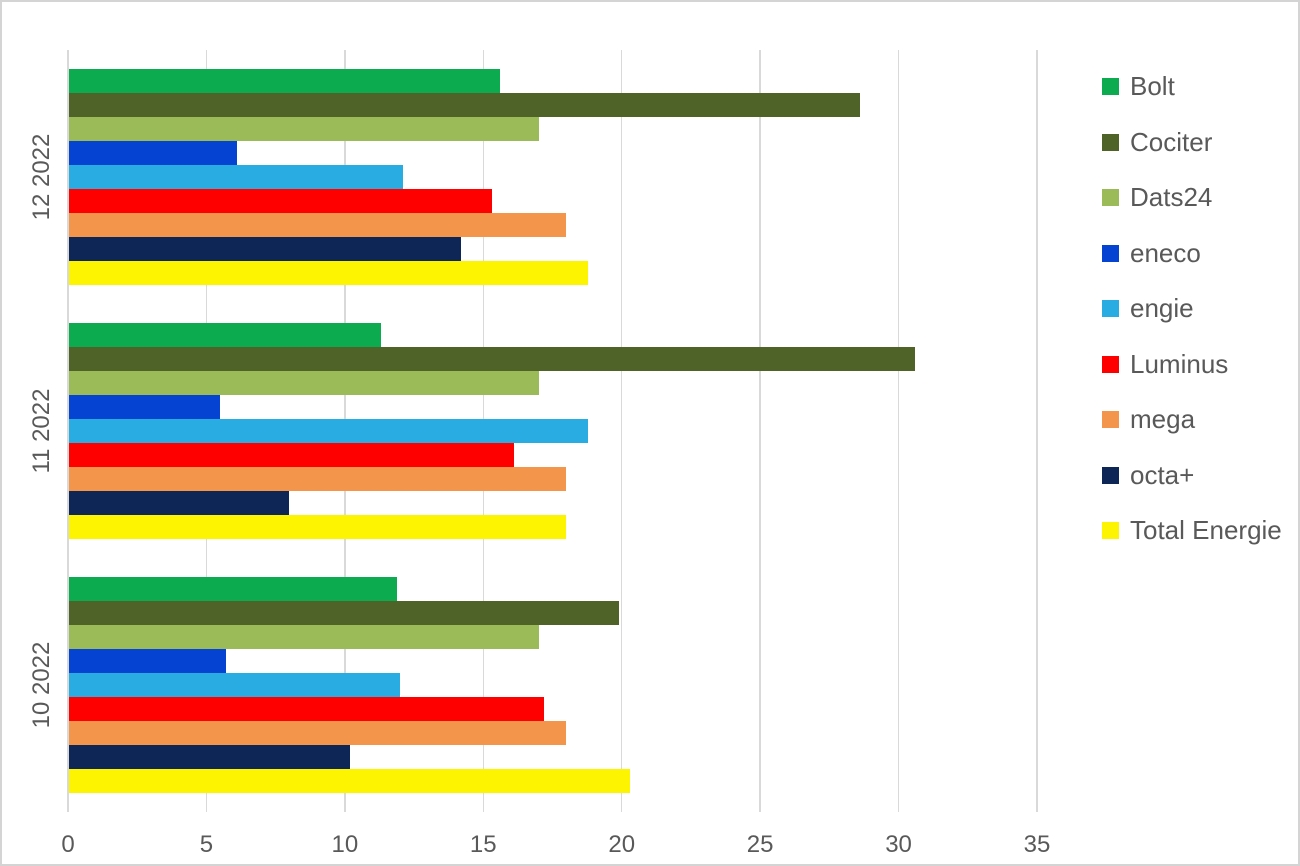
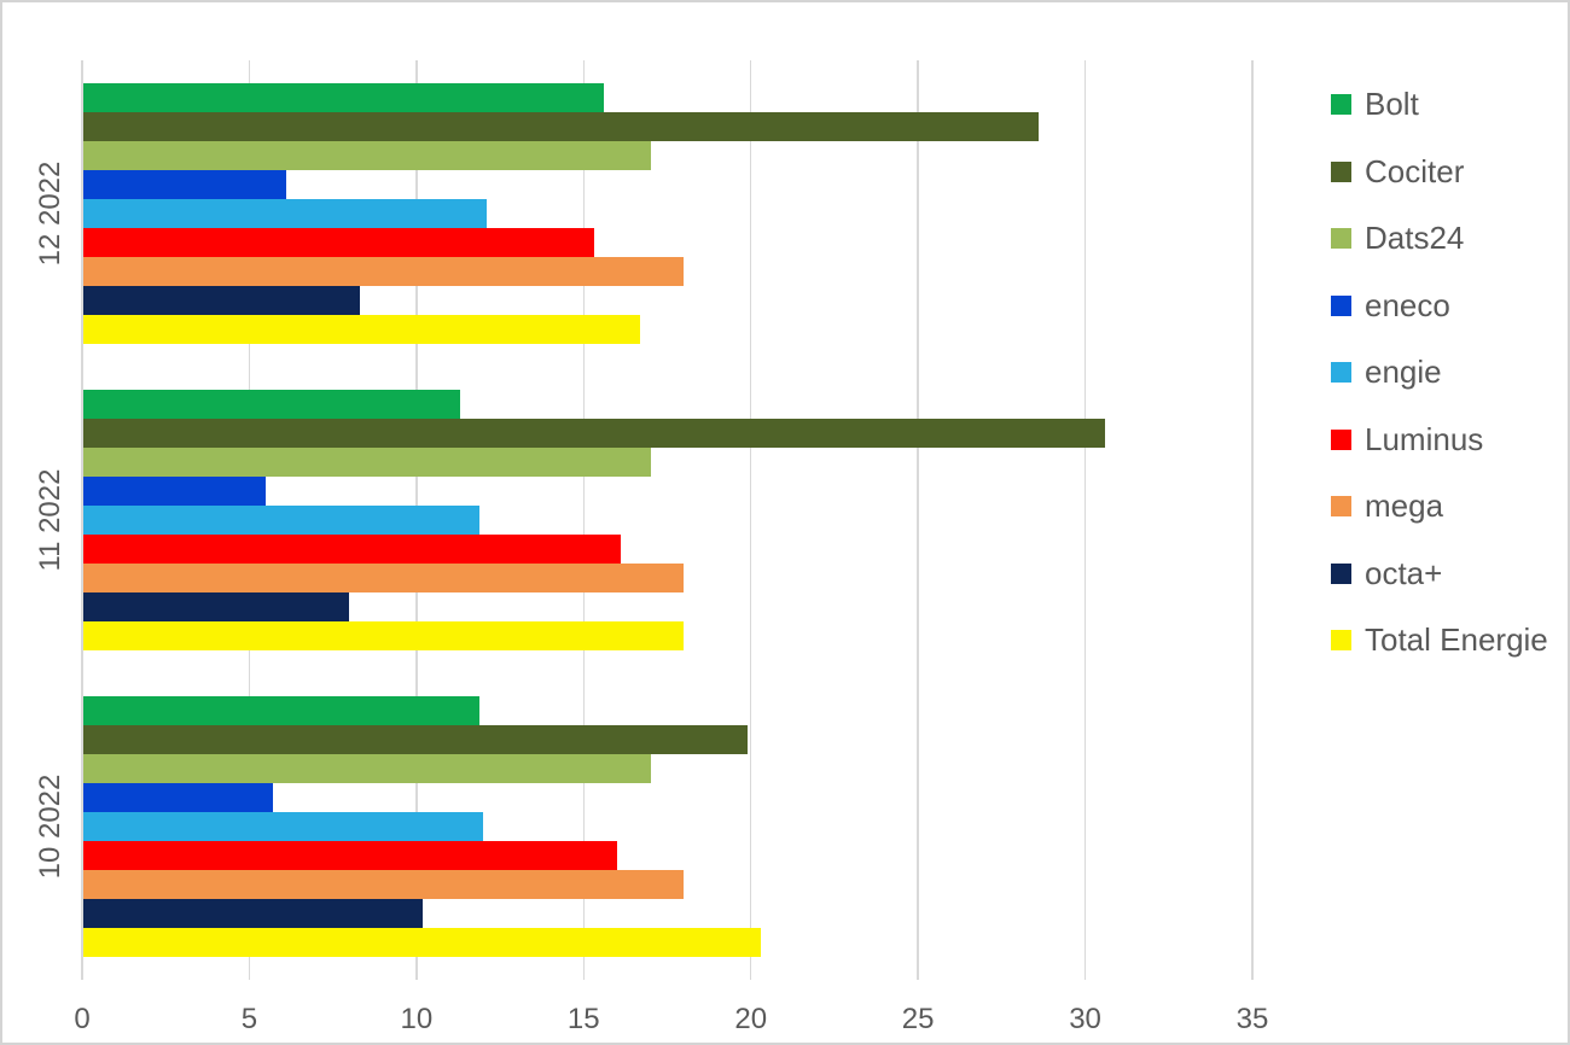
octa+/12 2022: 14.2 -> 8.3
Total Energie/12 2022: 18.8 -> 16.7
engie/11 2022: 18.8 -> 11.9
Luminus/10 2022: 17.2 -> 16.0
